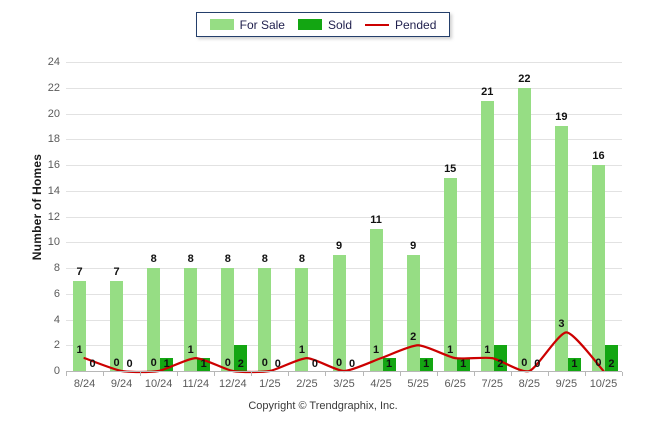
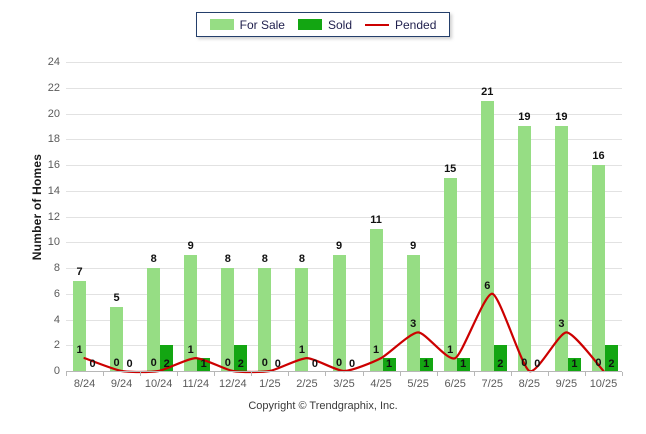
For Sale/9/24: 7 -> 5
Sold/10/24: 1 -> 2
For Sale/11/24: 8 -> 9
Pended/5/25: 2 -> 3
Pended/7/25: 1 -> 6
For Sale/8/25: 22 -> 19
